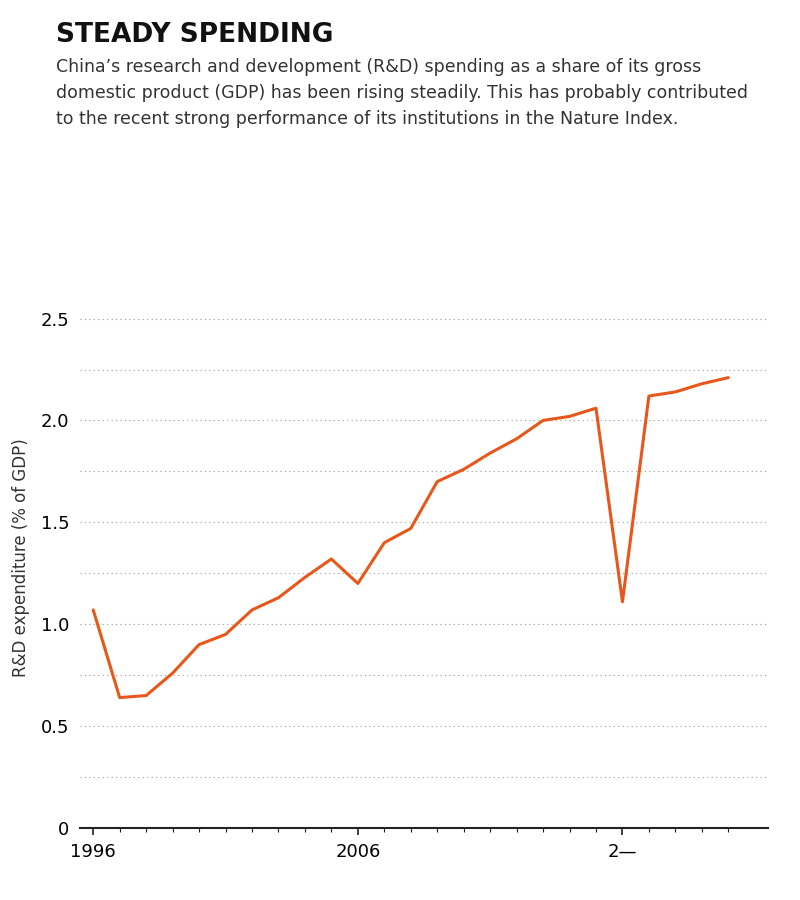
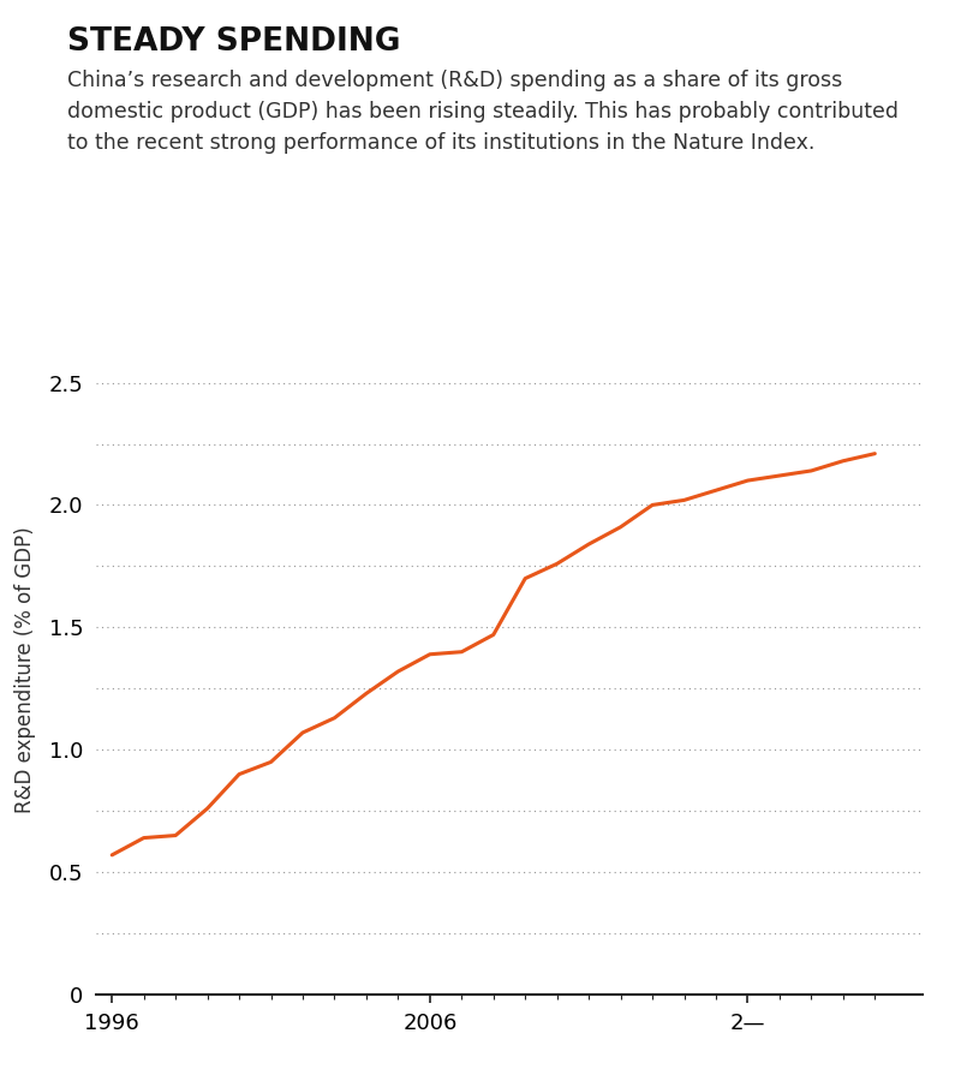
1996: 1.07 -> 0.57
2006: 1.20 -> 1.39
2—: 1.11 -> 2.10
